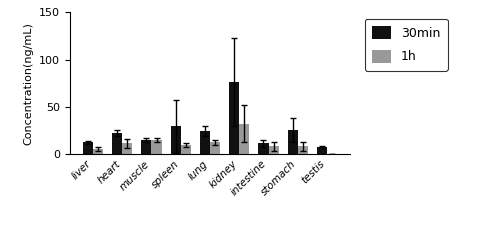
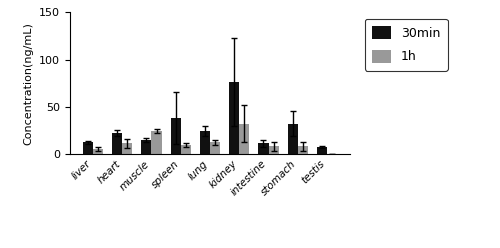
1h/muscle: 15 -> 24
30min/spleen: 29 -> 38
30min/stomach: 25 -> 32
